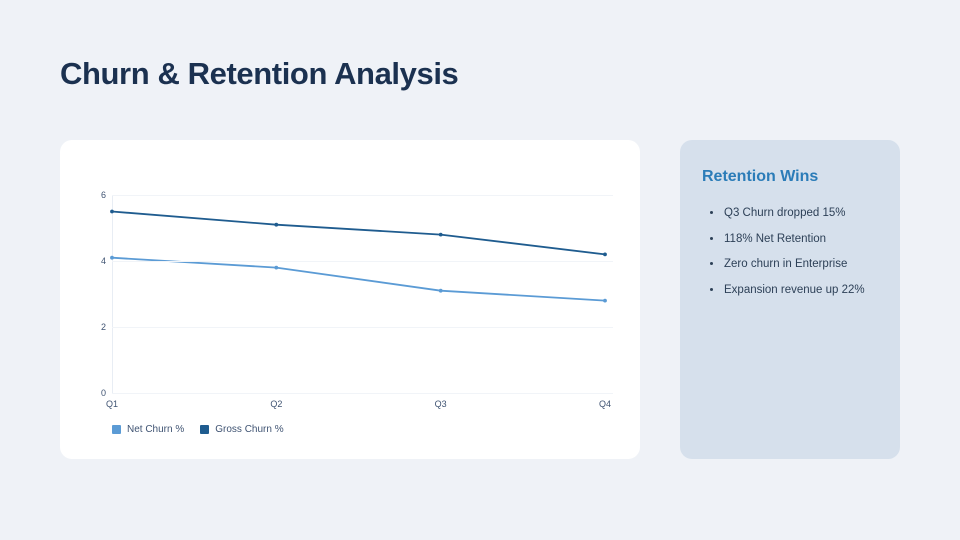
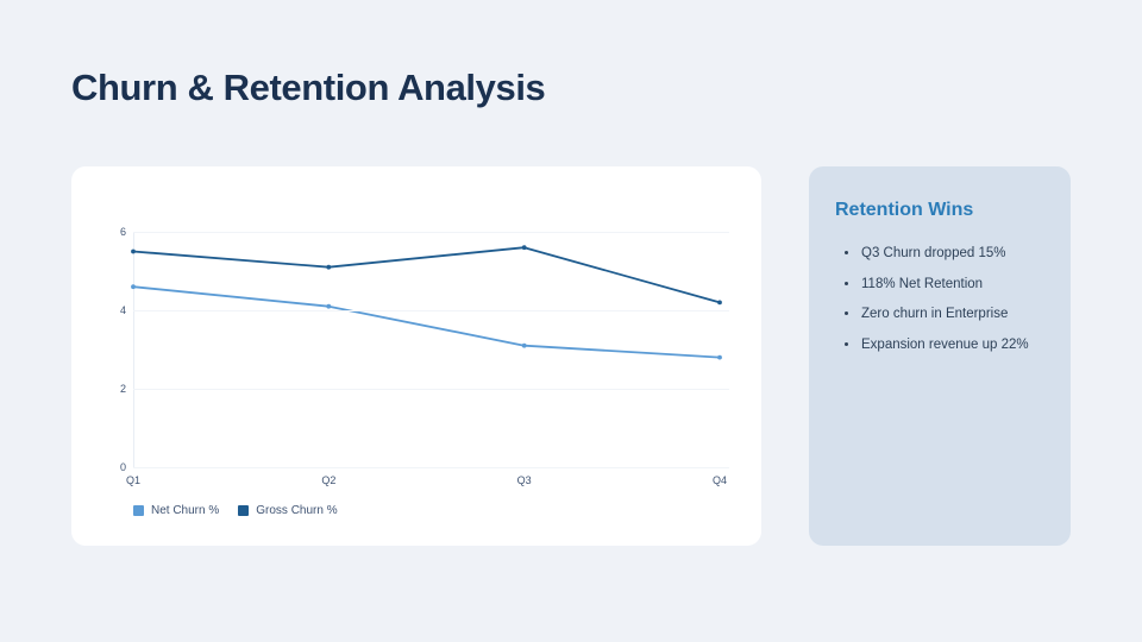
Net Churn %/Q1: 4.1 -> 4.6
Net Churn %/Q2: 3.8 -> 4.1
Gross Churn %/Q3: 4.8 -> 5.6
